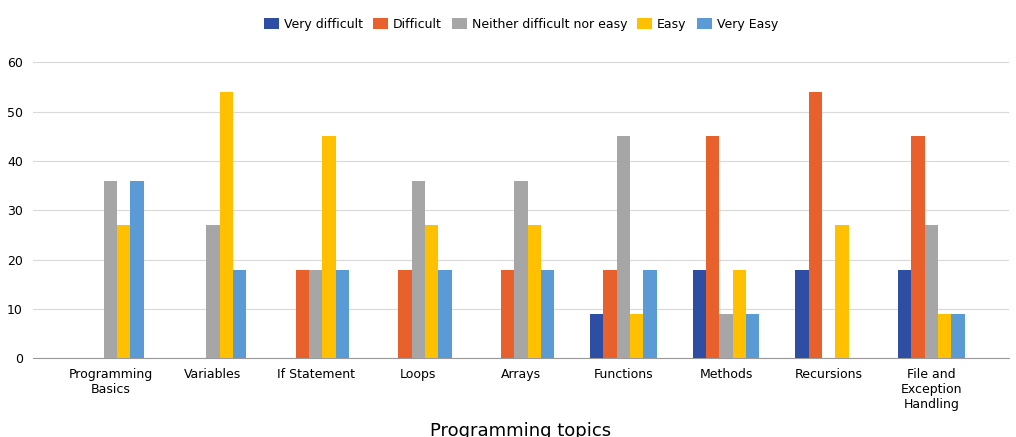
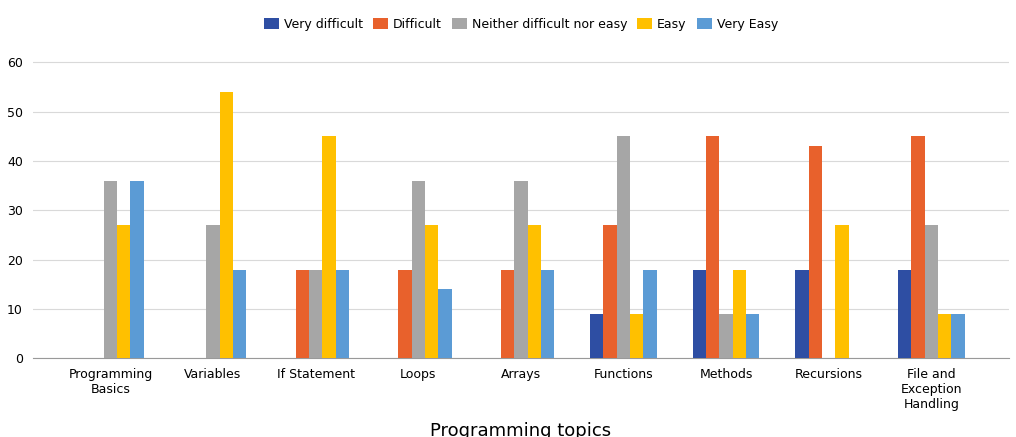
Very Easy/Loops: 18 -> 14
Difficult/Functions: 18 -> 27
Difficult/Recursions: 54 -> 43
